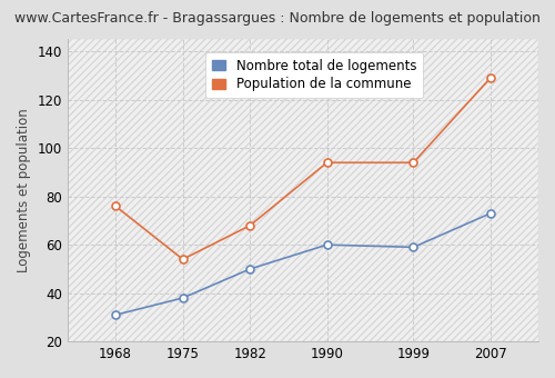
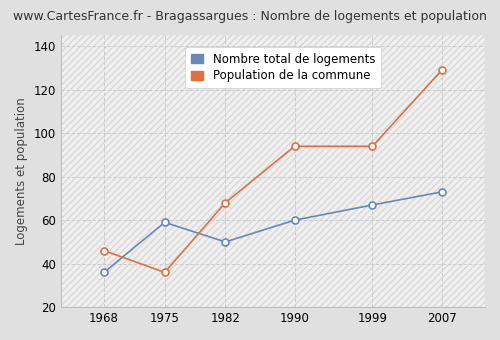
Nombre total de logements/1968: 31 -> 36
Population de la commune/1968: 76 -> 46
Nombre total de logements/1975: 38 -> 59
Population de la commune/1975: 54 -> 36
Nombre total de logements/1999: 59 -> 67
